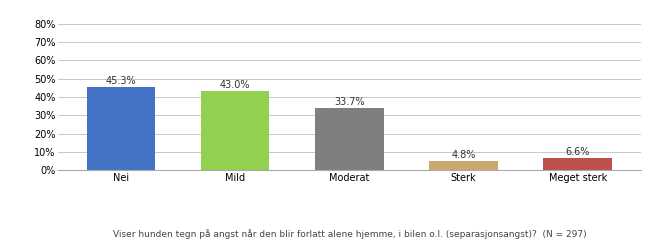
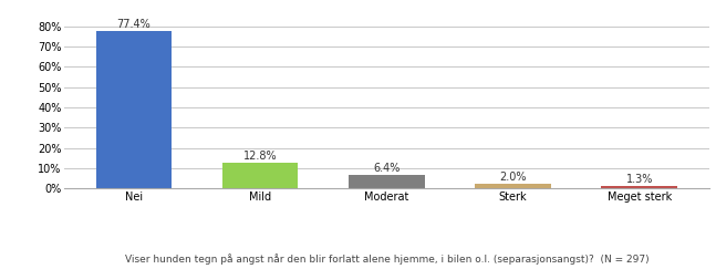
Nei: 45.3% -> 77.4%
Mild: 43.0% -> 12.8%
Moderat: 33.7% -> 6.4%
Sterk: 4.8% -> 2.0%
Meget sterk: 6.6% -> 1.3%
